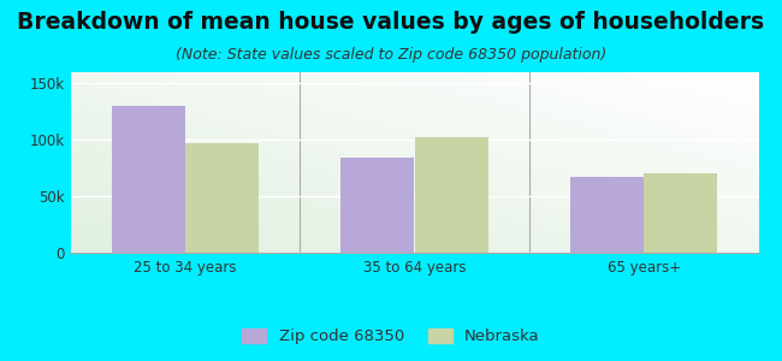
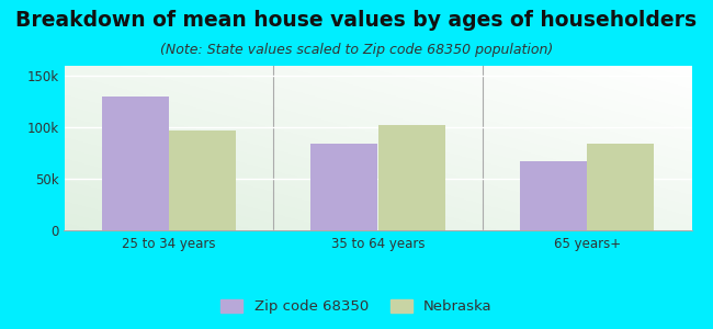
Nebraska/65 years+: 70k -> 84k
